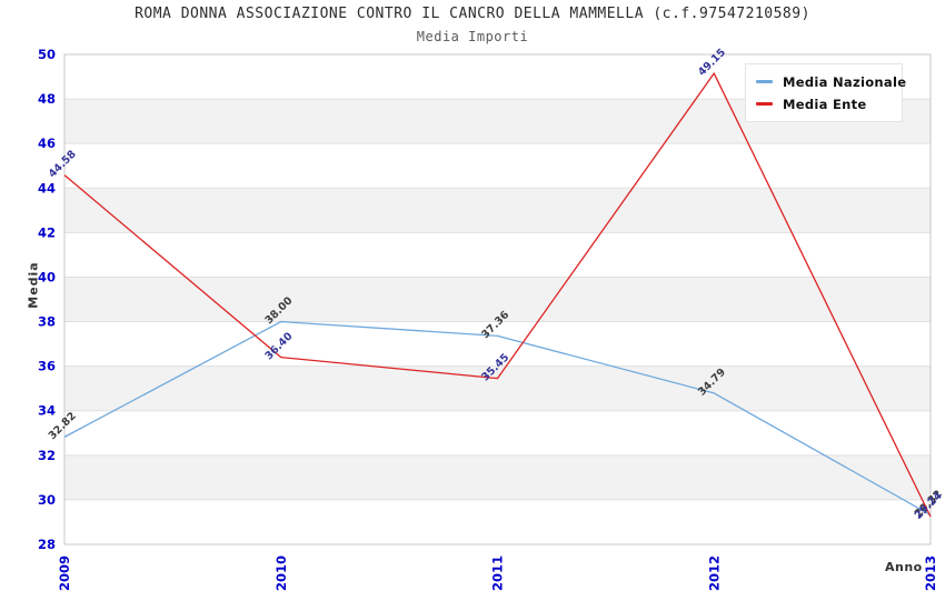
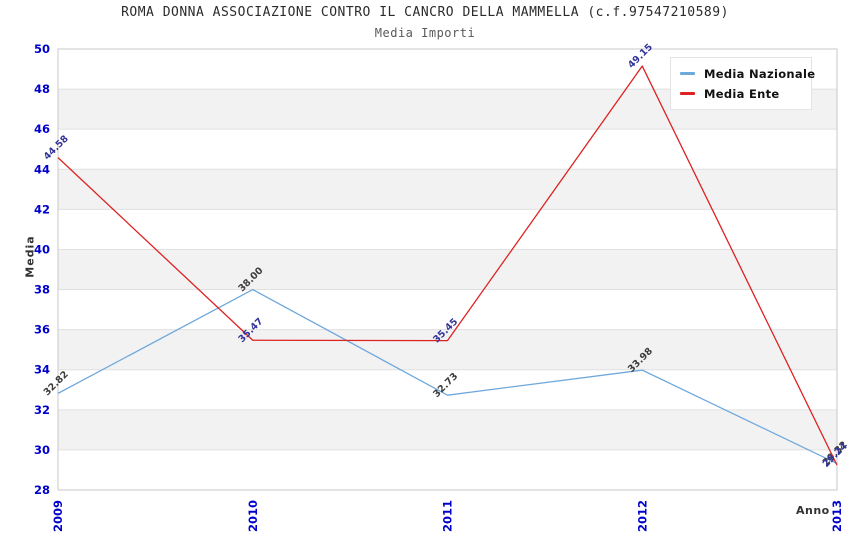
Media Ente/2010: 36.40 -> 35.47
Media Nazionale/2011: 37.36 -> 32.73
Media Nazionale/2012: 34.79 -> 33.98
